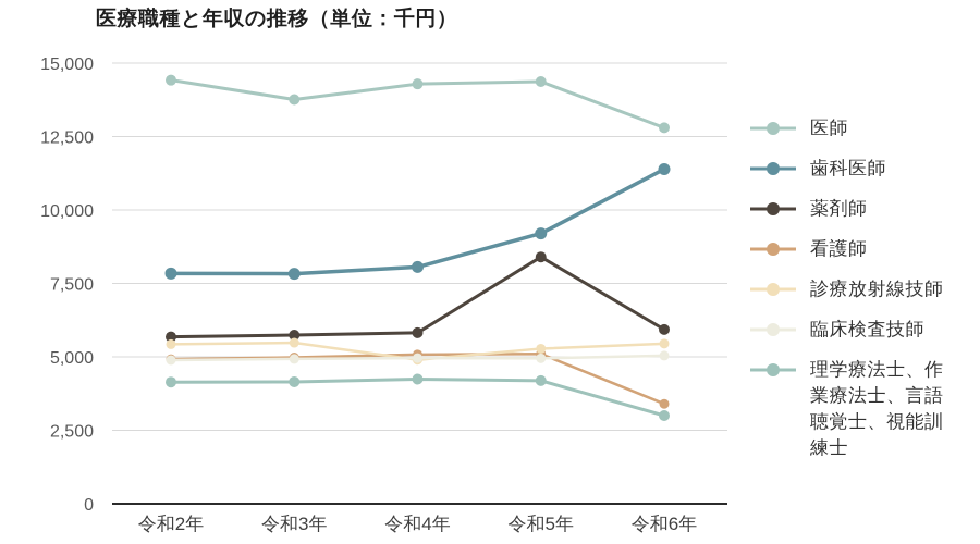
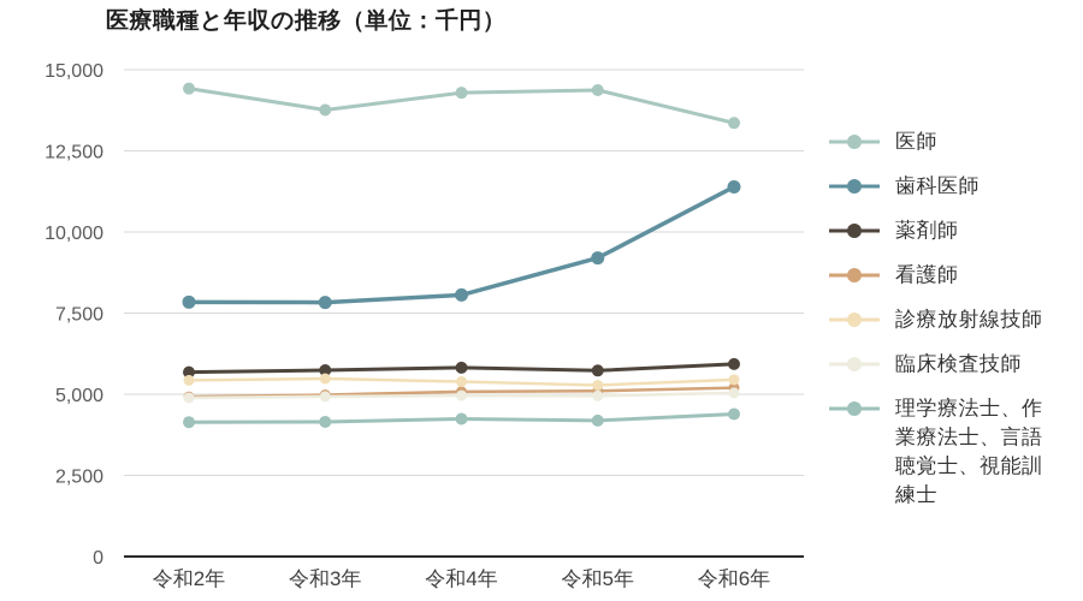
診療放射線技師/令和4年: 4900 -> 5400
薬剤師/令和5年: 8400 -> 5700
医師/令和6年: 12800 -> 13400
看護師/令和6年: 3400 -> 5200
理学療法士、作業療法士、言語聴覚士、視能訓練士/令和6年: 3000 -> 4400
